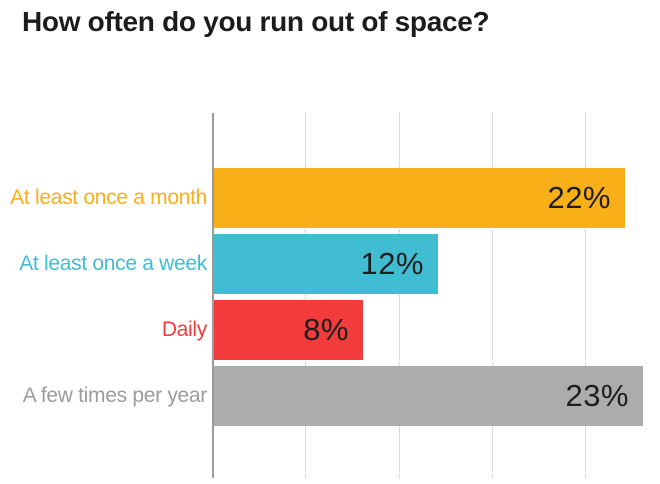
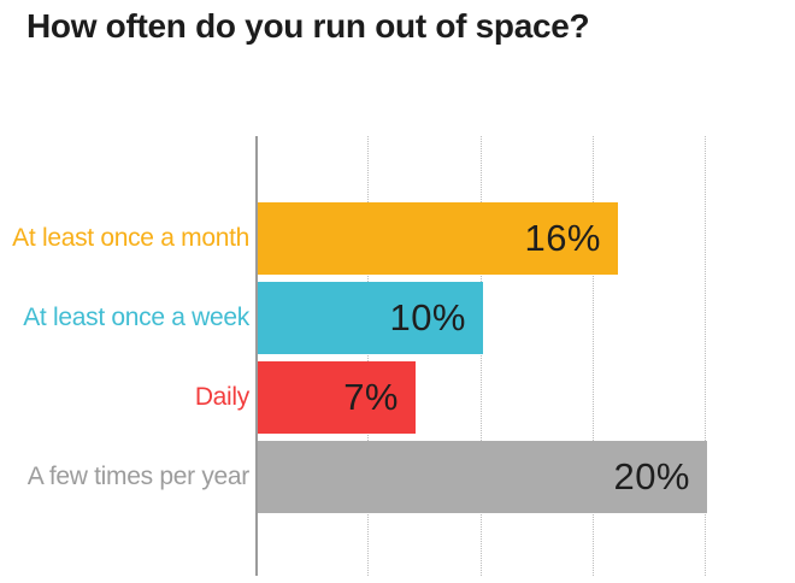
At least once a month: 22% -> 16%
At least once a week: 12% -> 10%
Daily: 8% -> 7%
A few times per year: 23% -> 20%
